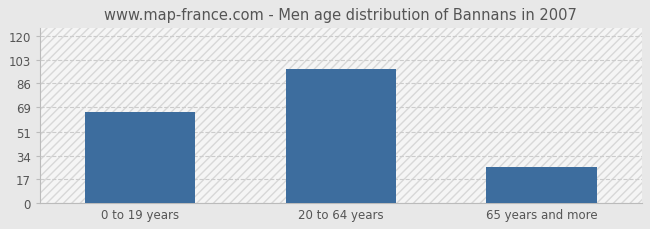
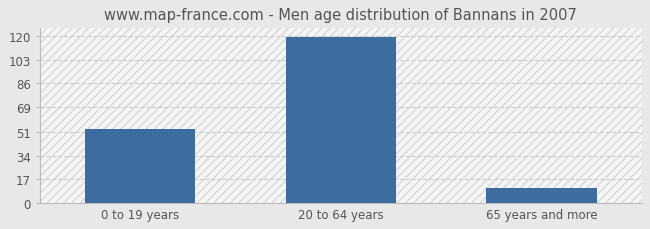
0 to 19 years: 65 -> 53
20 to 64 years: 96 -> 119
65 years and more: 26 -> 11
